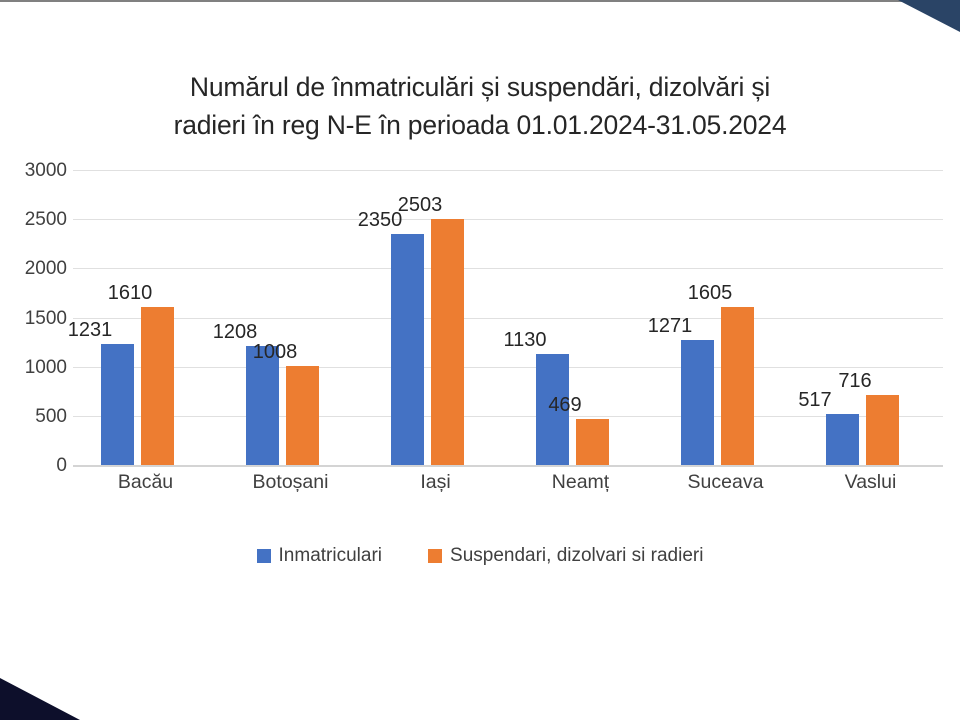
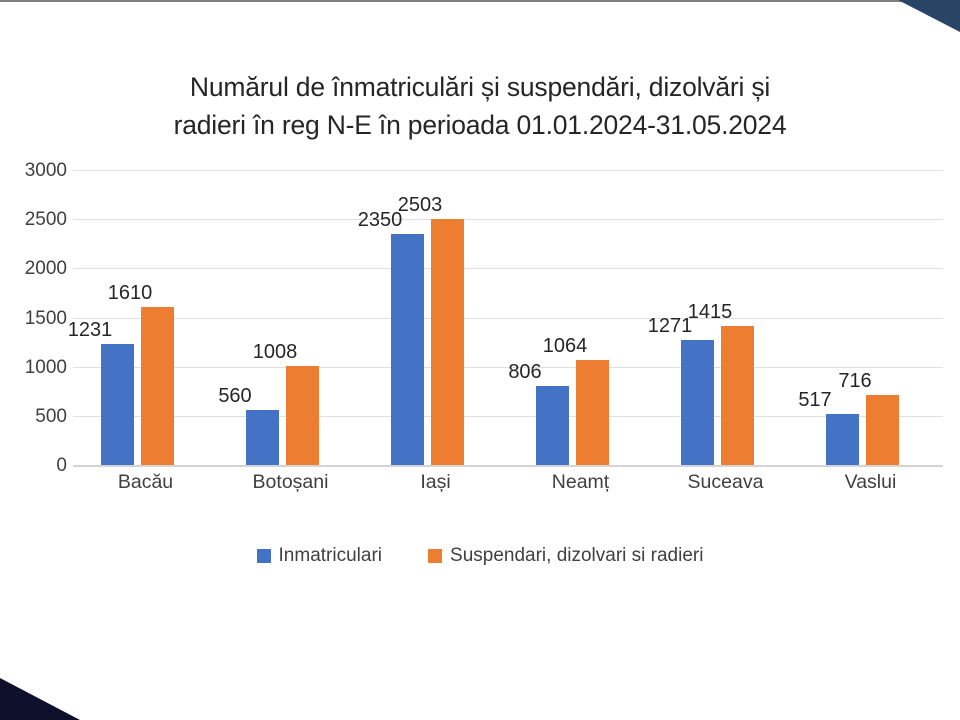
Inmatriculari/Botoșani: 1208 -> 560
Inmatriculari/Neamț: 1130 -> 806
Suspendari, dizolvari si radieri/Neamț: 469 -> 1064
Suspendari, dizolvari si radieri/Suceava: 1605 -> 1415
